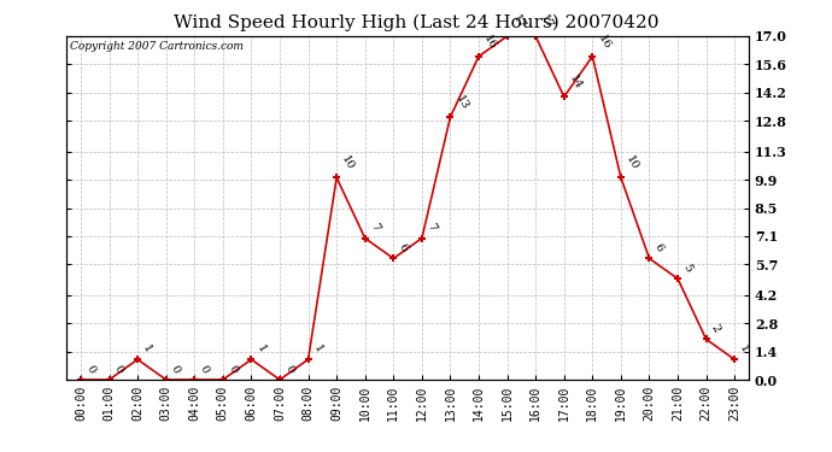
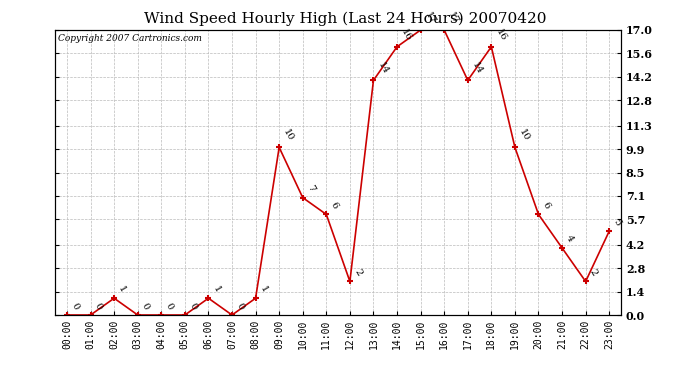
12:00: 7 -> 2
13:00: 13 -> 14
21:00: 5 -> 4
23:00: 1 -> 5
